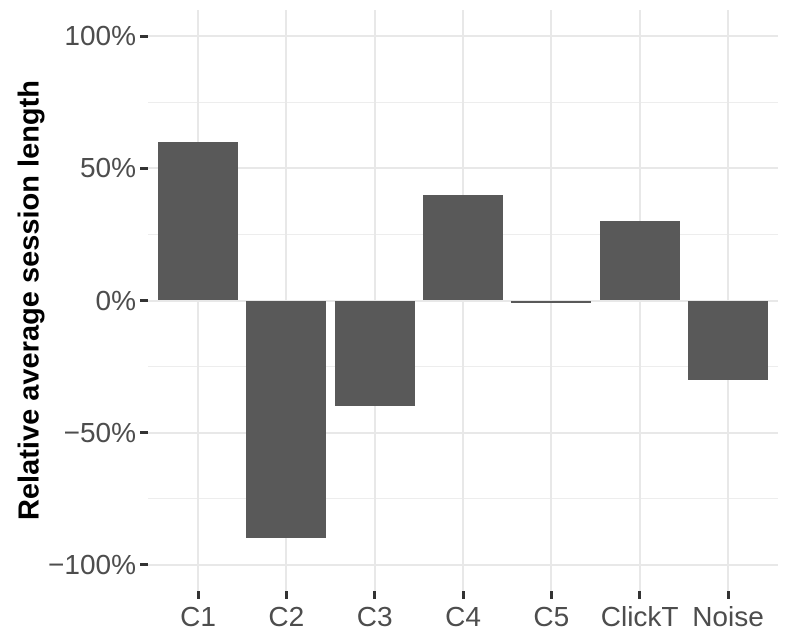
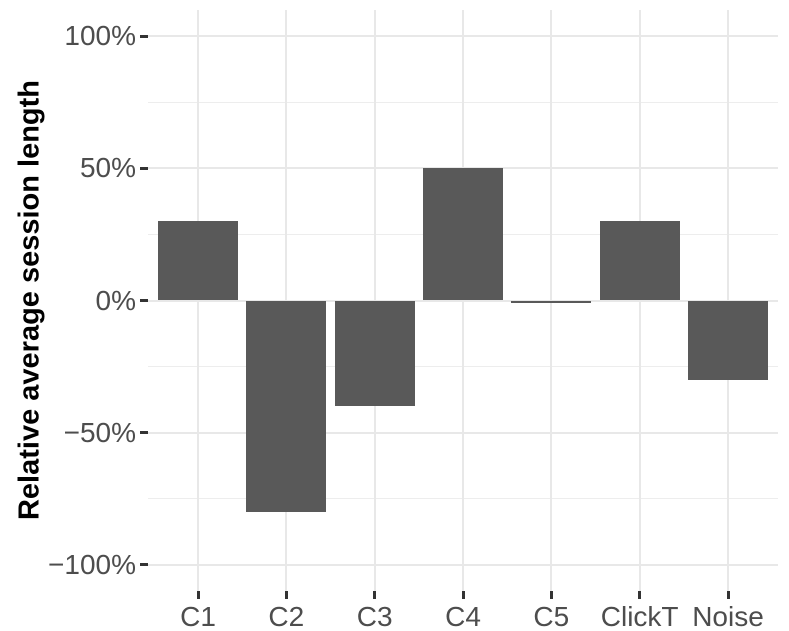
C1: 60% -> 30%
C2: -90% -> -80%
C4: 40% -> 50%
